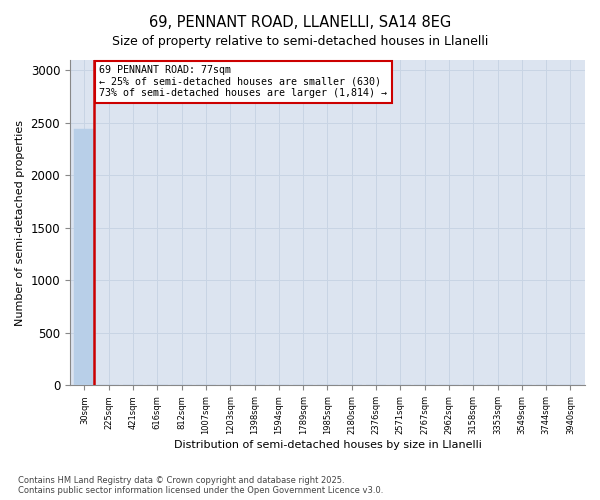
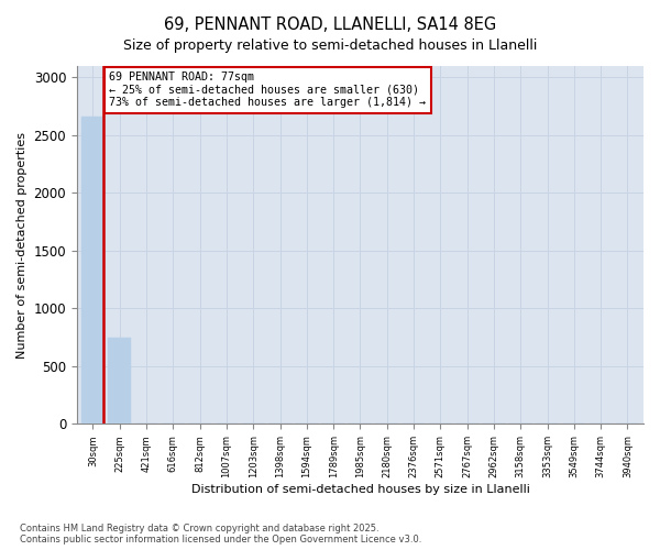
30sqm: 2440 -> 2660
225sqm: 0 -> 750
